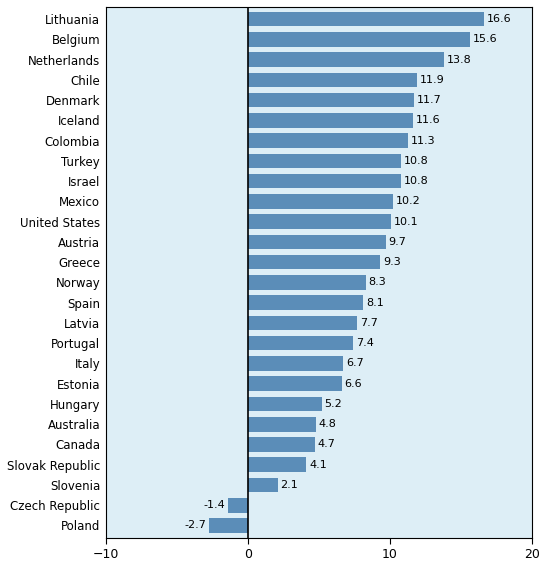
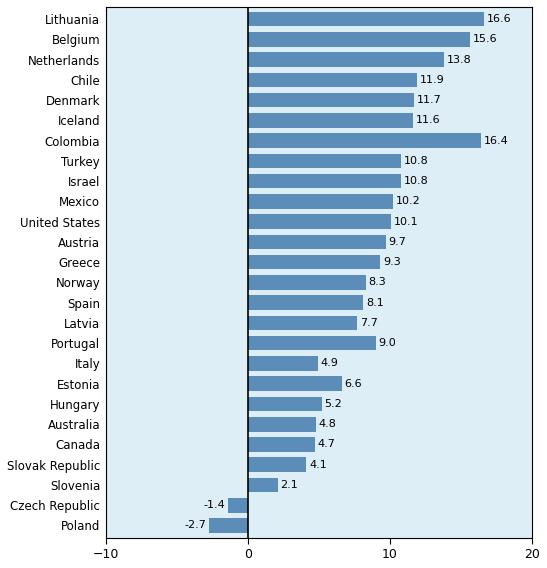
Colombia: 11.3 -> 16.4
Portugal: 7.4 -> 9.0
Italy: 6.7 -> 4.9
